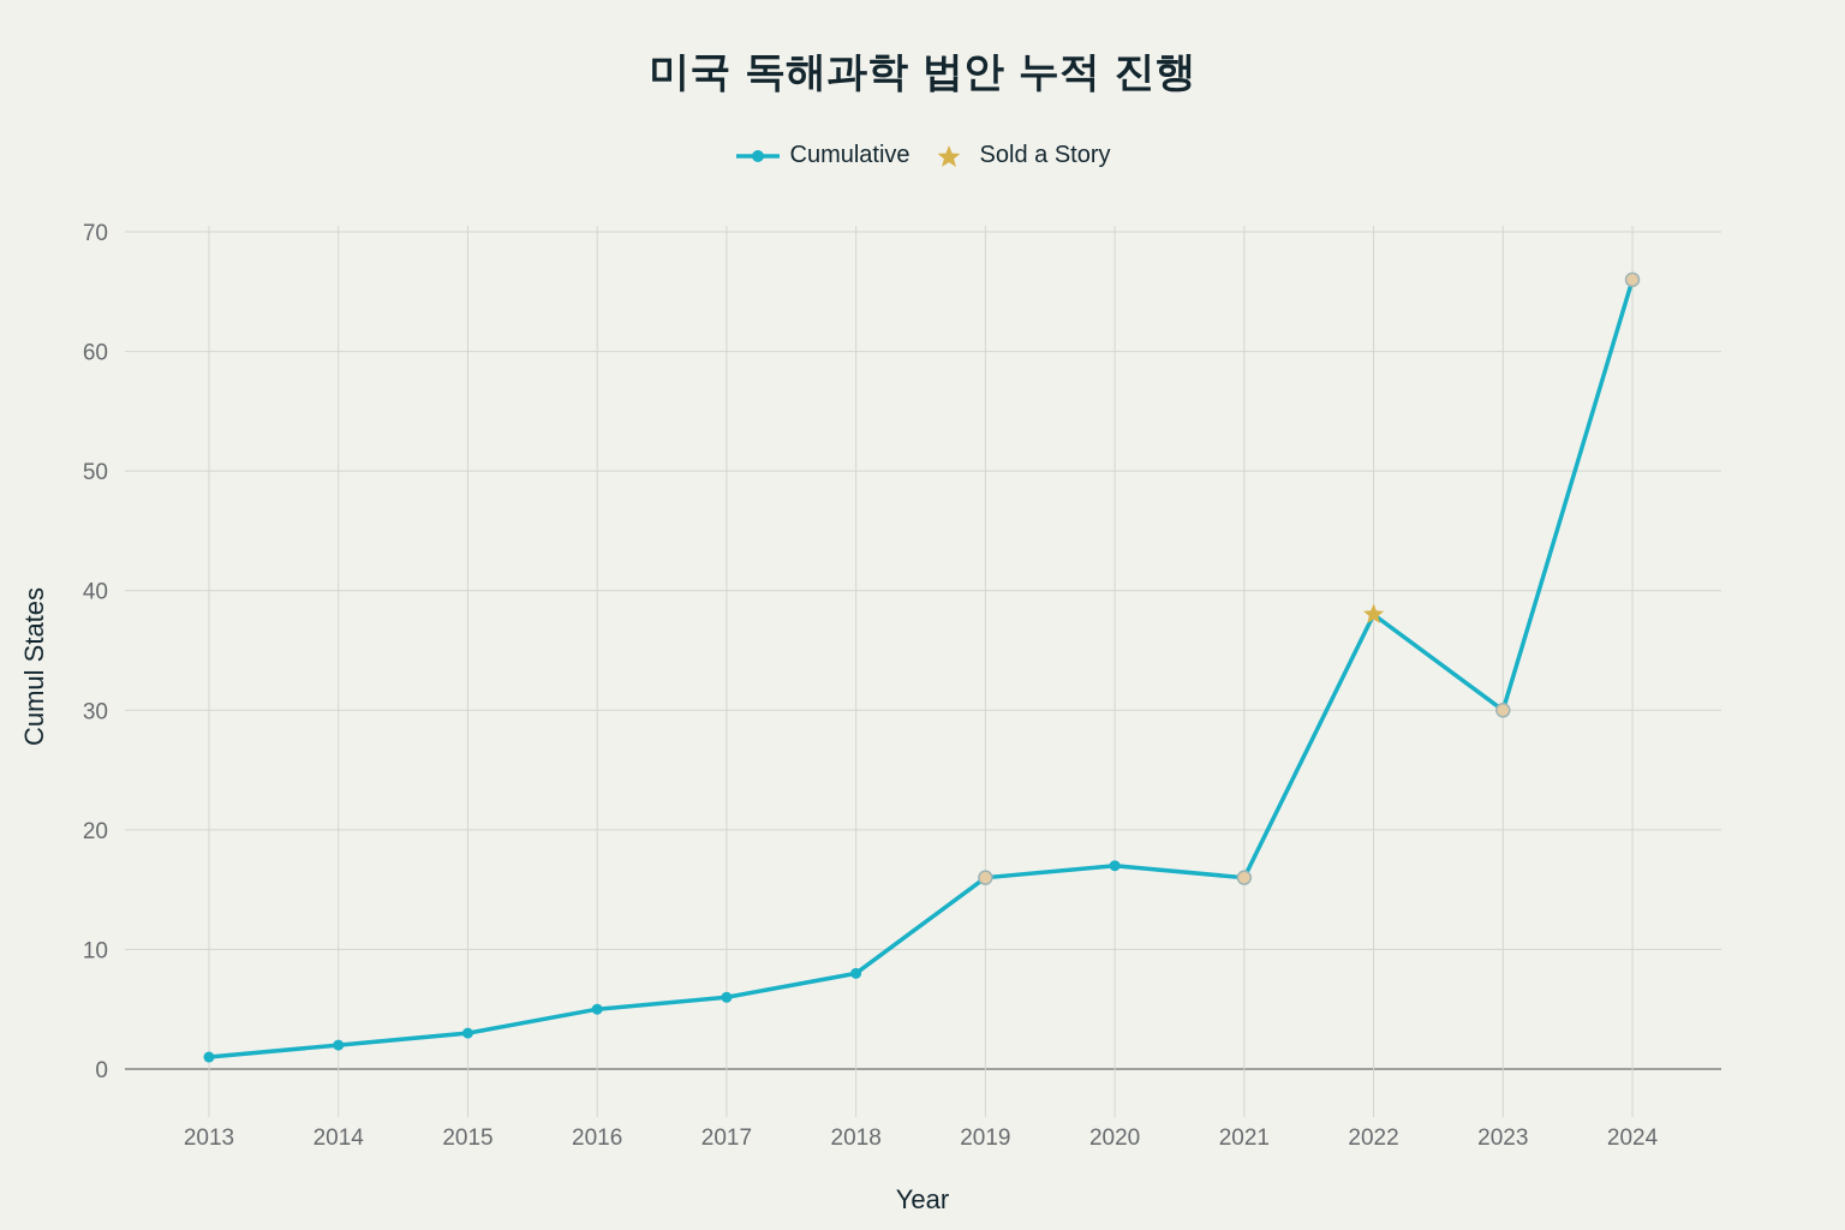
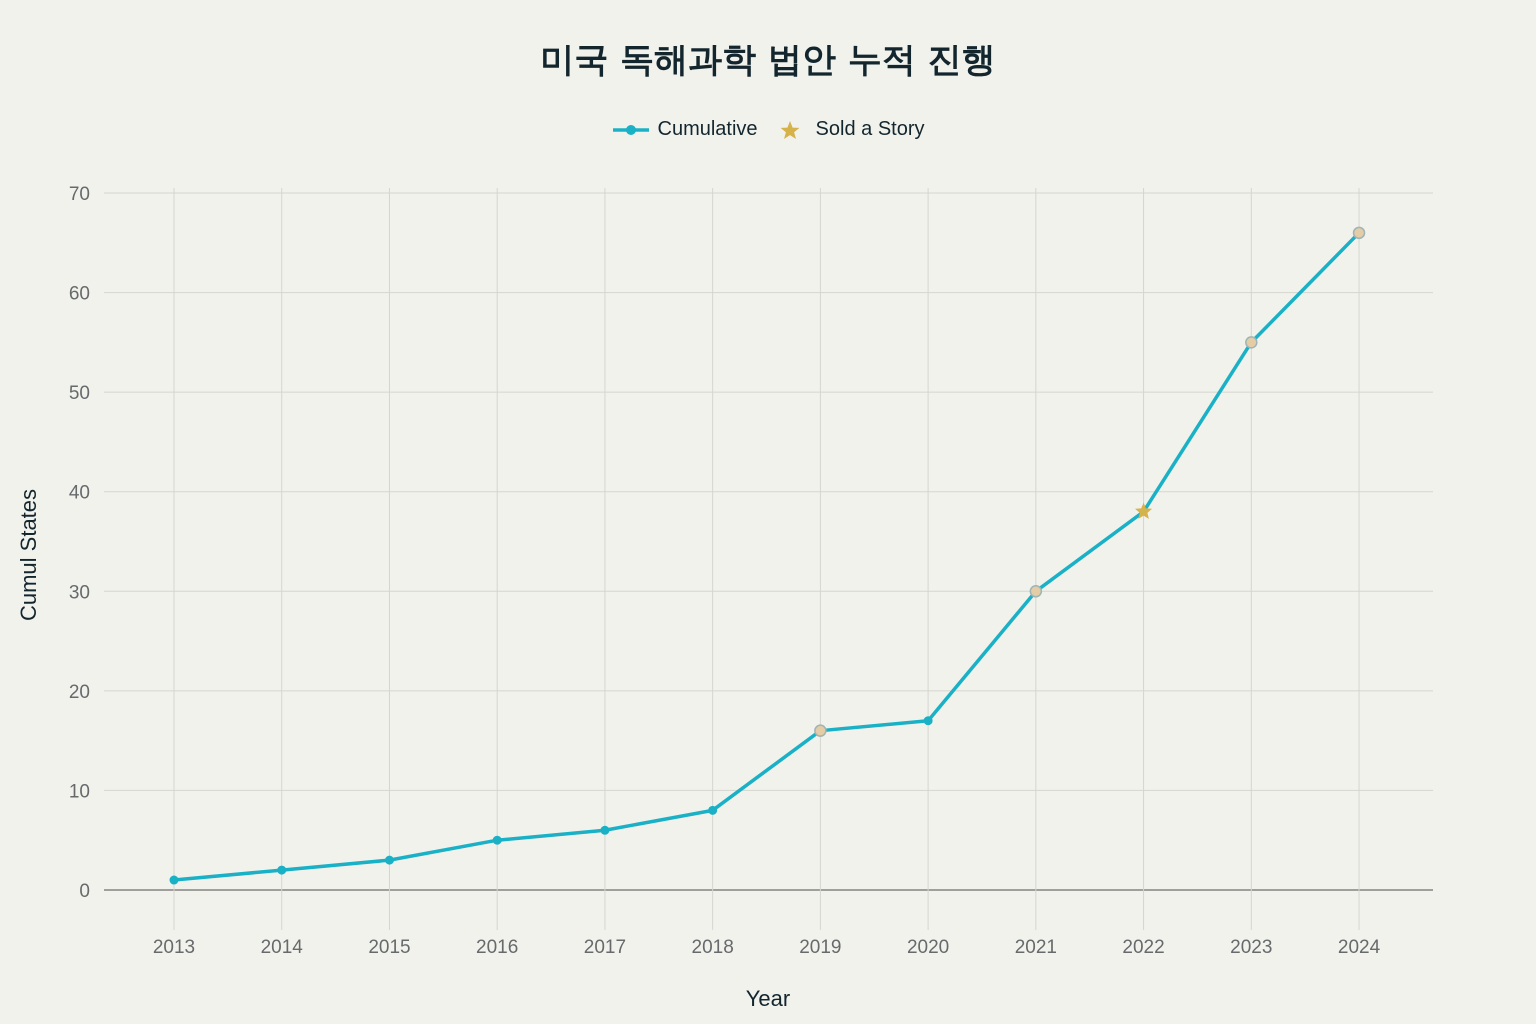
2021: 16 -> 30
2023: 30 -> 55
